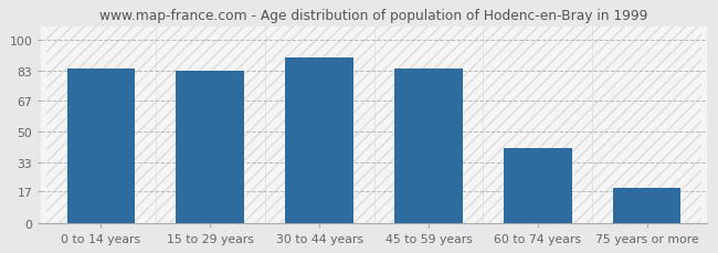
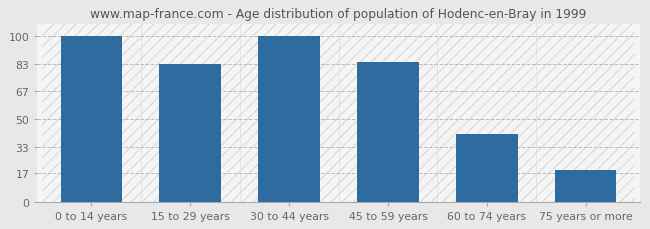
0 to 14 years: 84 -> 100
30 to 44 years: 90 -> 100
